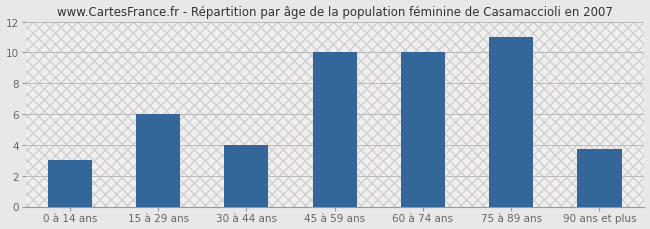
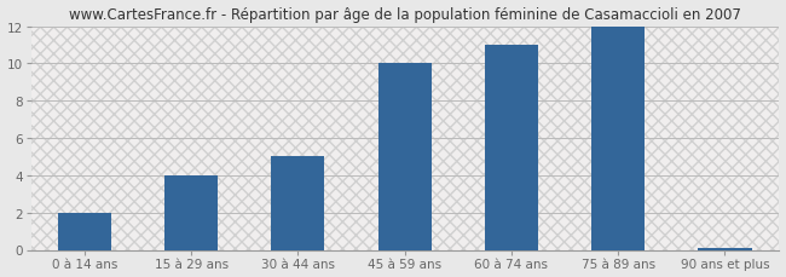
0 à 14 ans: 3.0 -> 2.0
15 à 29 ans: 6.0 -> 4.0
30 à 44 ans: 4.0 -> 5.0
60 à 74 ans: 10.0 -> 11.0
75 à 89 ans: 11.0 -> 12.0
90 ans et plus: 3.7 -> 0.1
